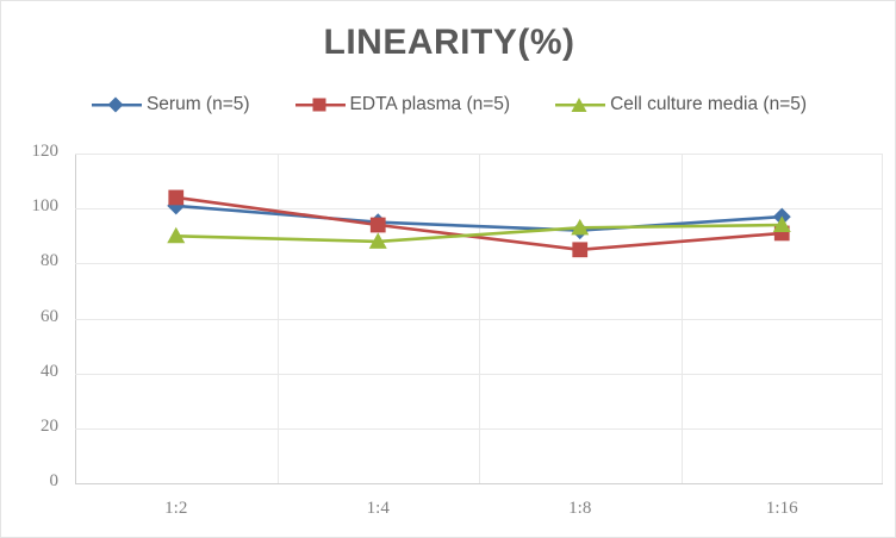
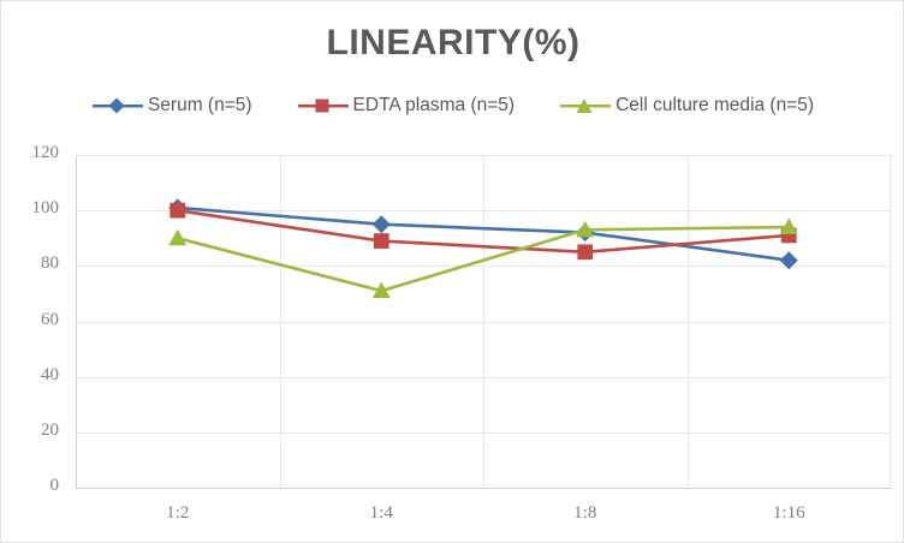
EDTA plasma (n=5)/1:2: 104 -> 100
EDTA plasma (n=5)/1:4: 94 -> 89
Cell culture media (n=5)/1:4: 88 -> 71
Serum (n=5)/1:16: 97 -> 82
